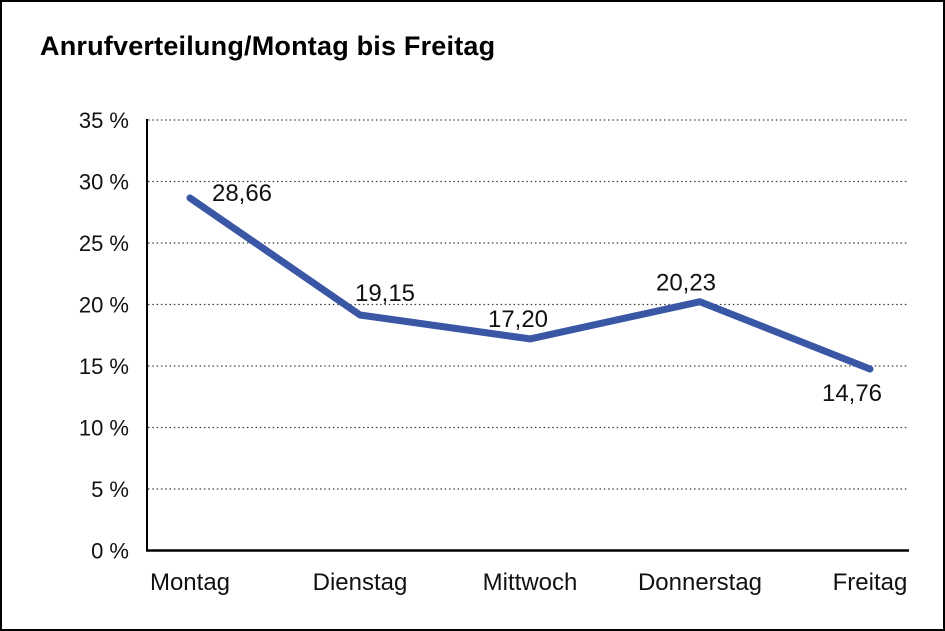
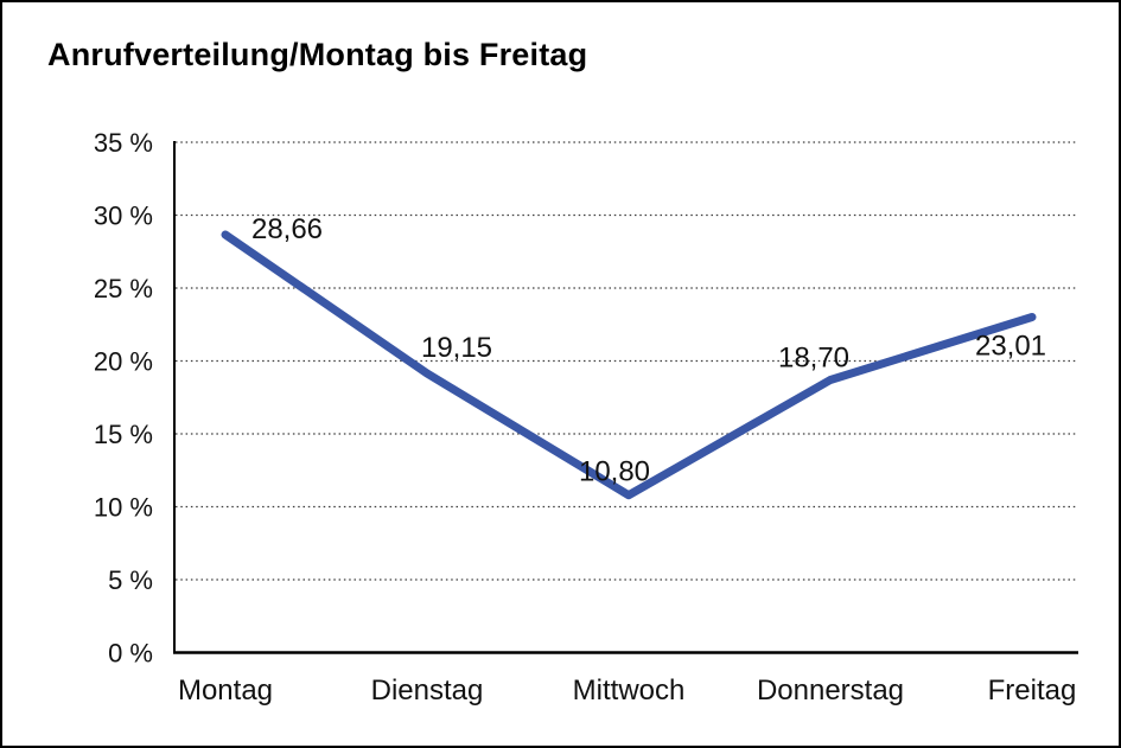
Mittwoch: 17,20 -> 10,80
Donnerstag: 20,23 -> 18,70
Freitag: 14,76 -> 23,01
